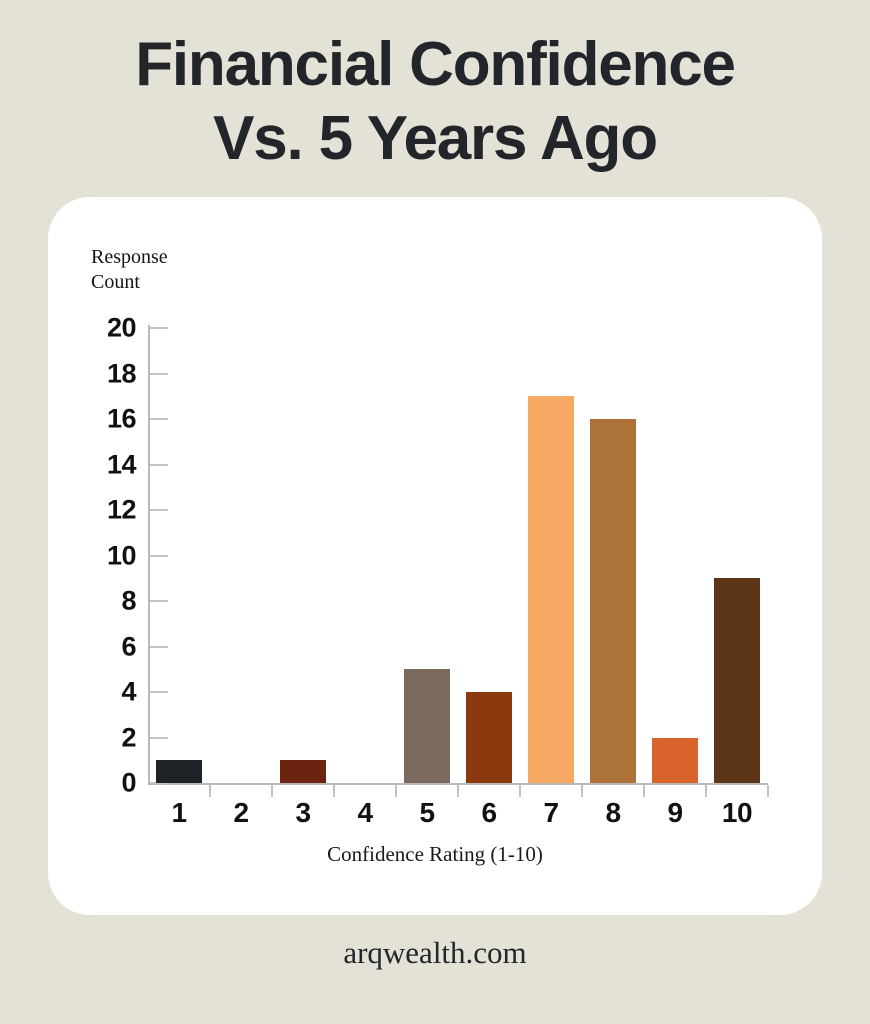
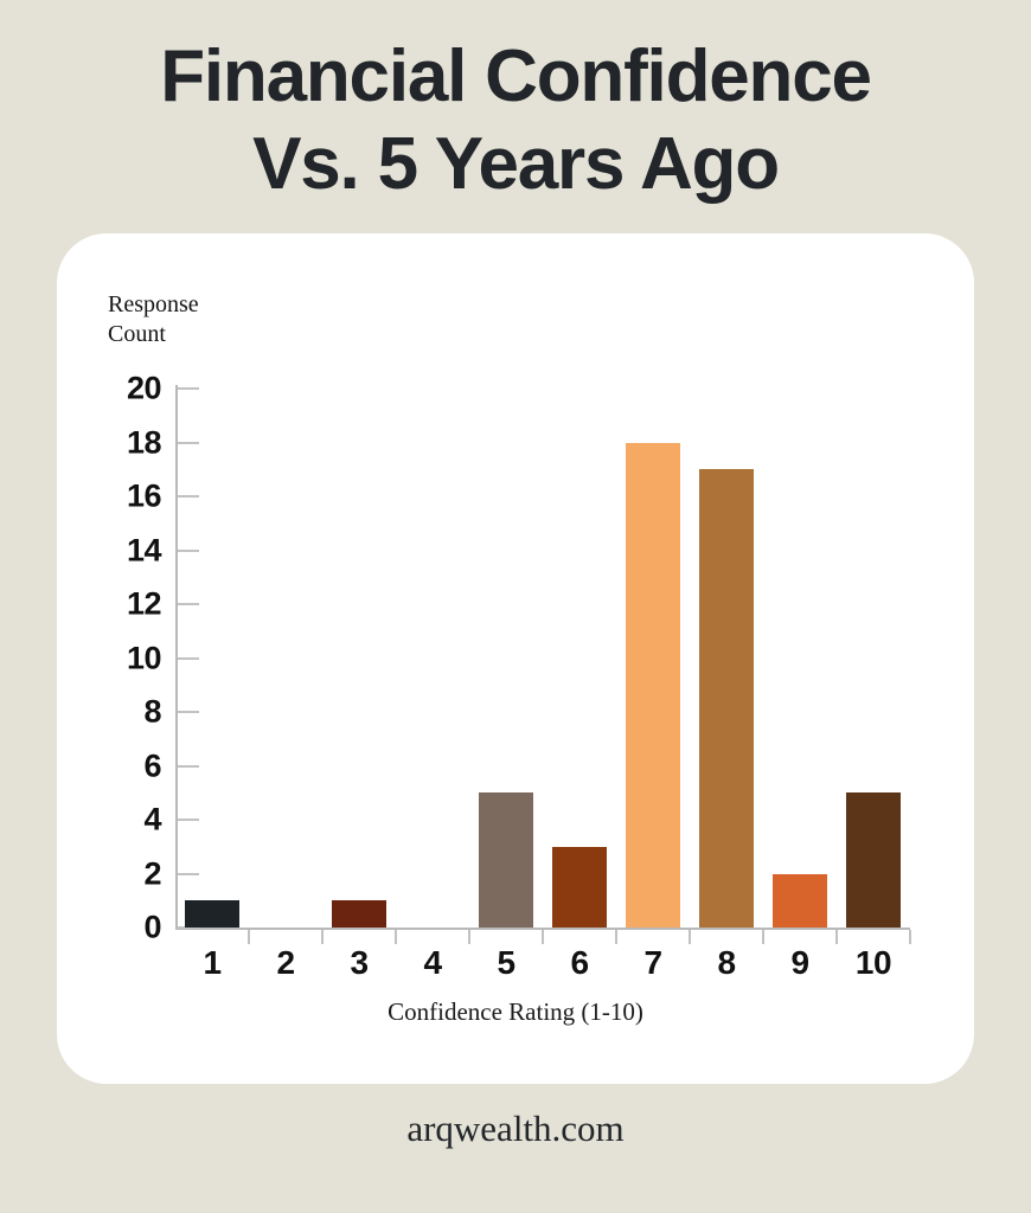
6: 4 -> 3
7: 17 -> 18
8: 16 -> 17
10: 9 -> 5
